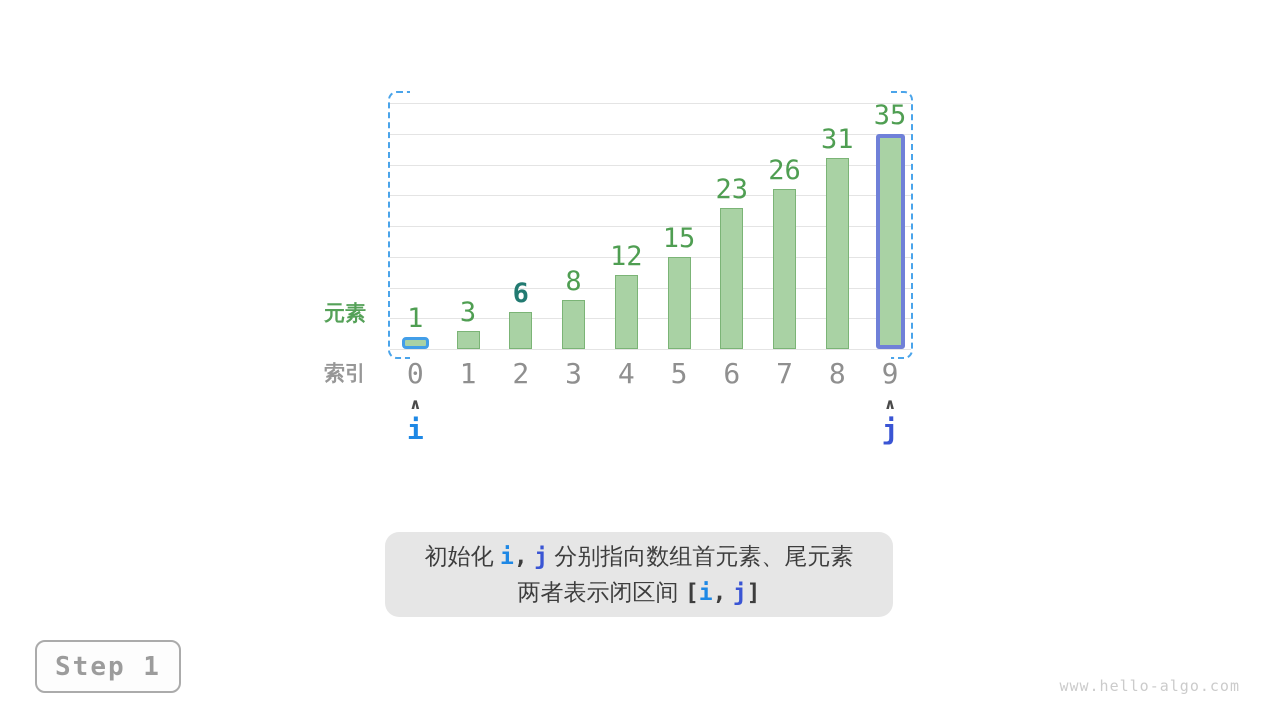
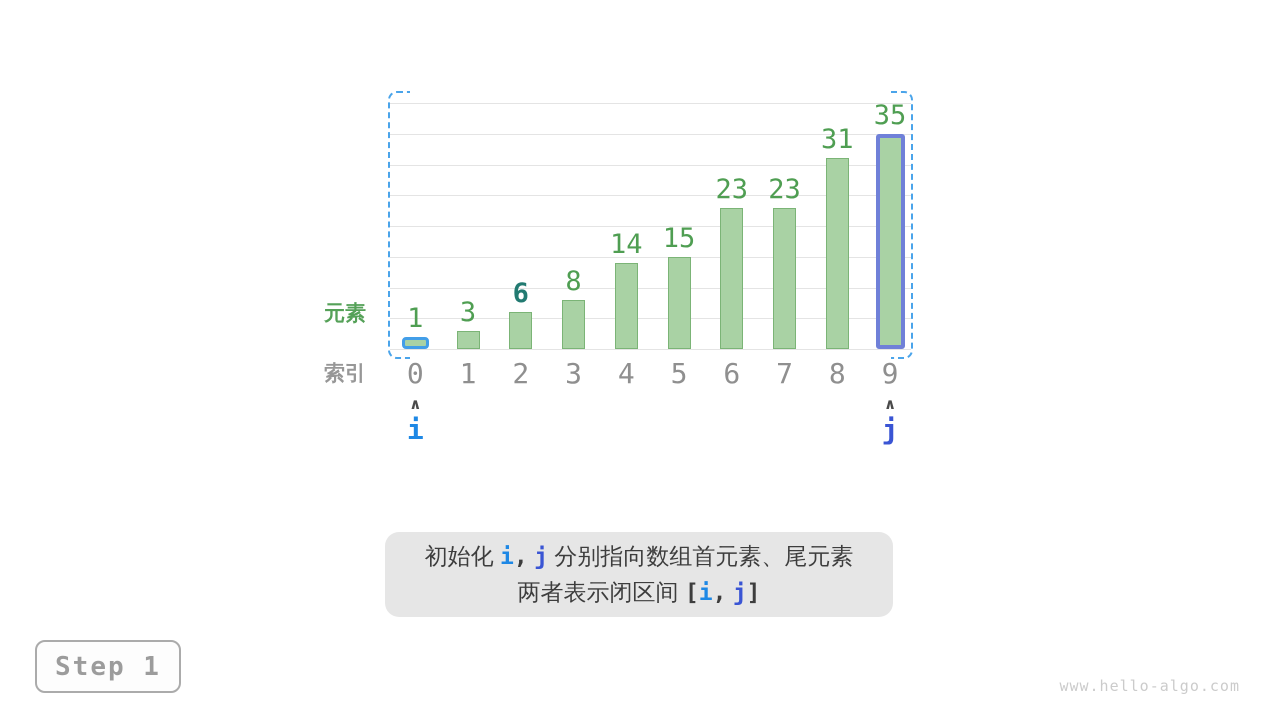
4: 12 -> 14
7: 26 -> 23
